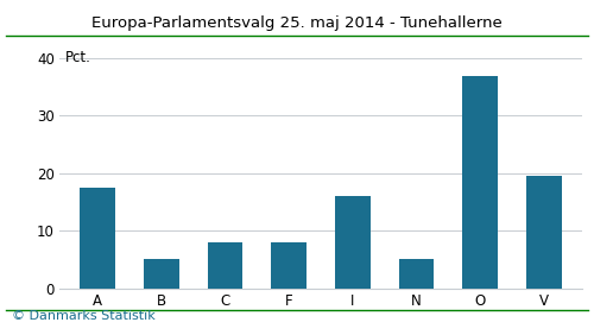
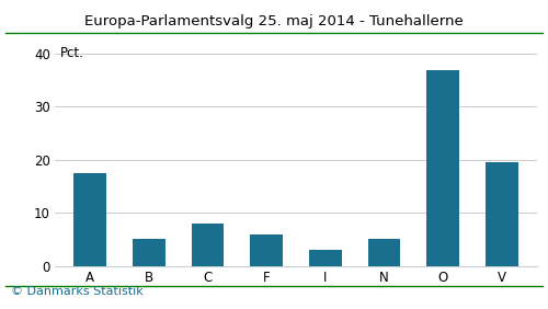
F: 8.0 -> 6.0
I: 16.0 -> 3.0
